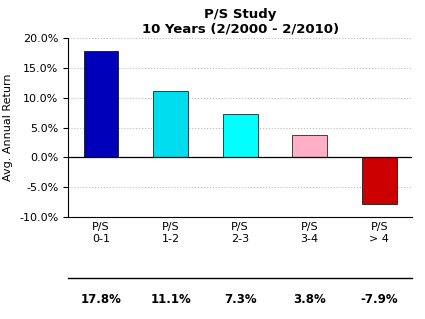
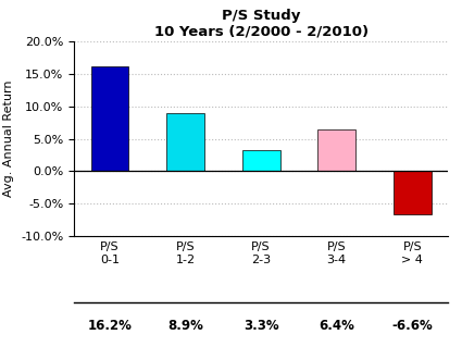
P/S 0-1: 17.8% -> 16.2%
P/S 1-2: 11.1% -> 8.9%
P/S 2-3: 7.3% -> 3.3%
P/S 3-4: 3.8% -> 6.4%
P/S > 4: -7.9% -> -6.6%
